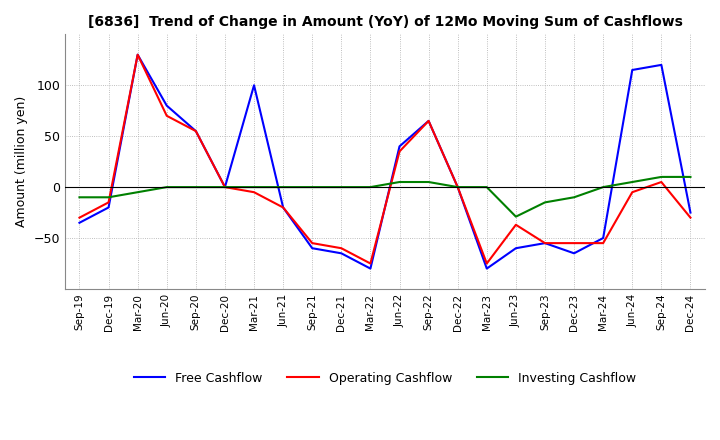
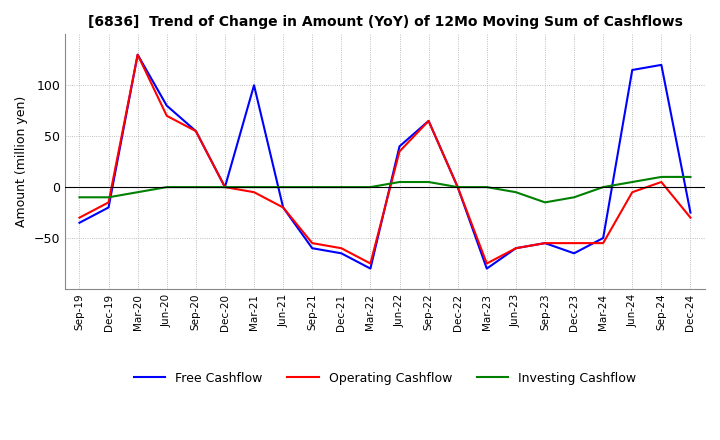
Operating Cashflow/Jun-23: -37 -> -60
Investing Cashflow/Jun-23: -29 -> -5
